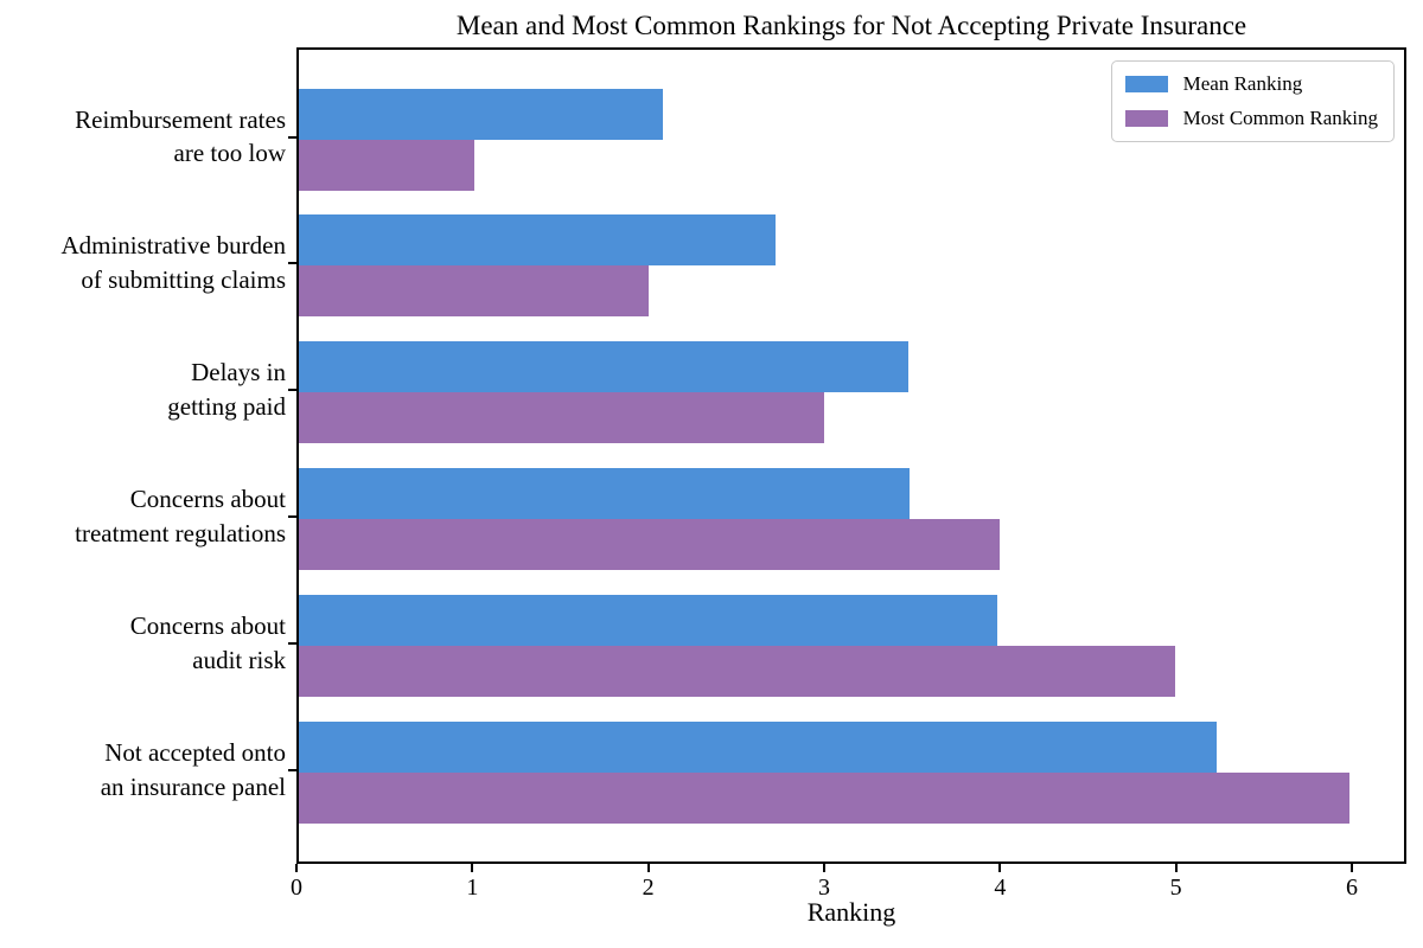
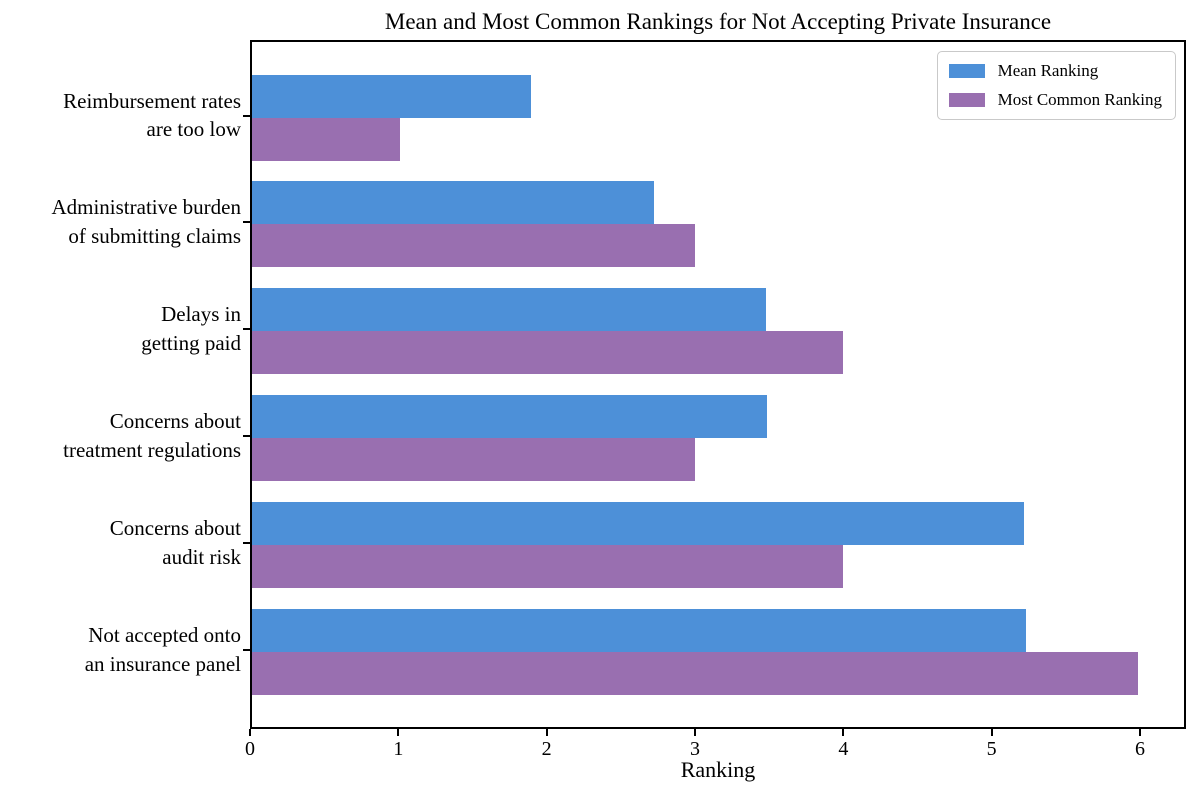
Mean Ranking/Reimbursement rates are too low: 2.08 -> 1.89
Most Common Ranking/Administrative burden of submitting claims: 2 -> 3
Most Common Ranking/Delays in getting paid: 3 -> 4
Most Common Ranking/Concerns about treatment regulations: 4 -> 3
Mean Ranking/Concerns about audit risk: 3.99 -> 5.23
Most Common Ranking/Concerns about audit risk: 5 -> 4
